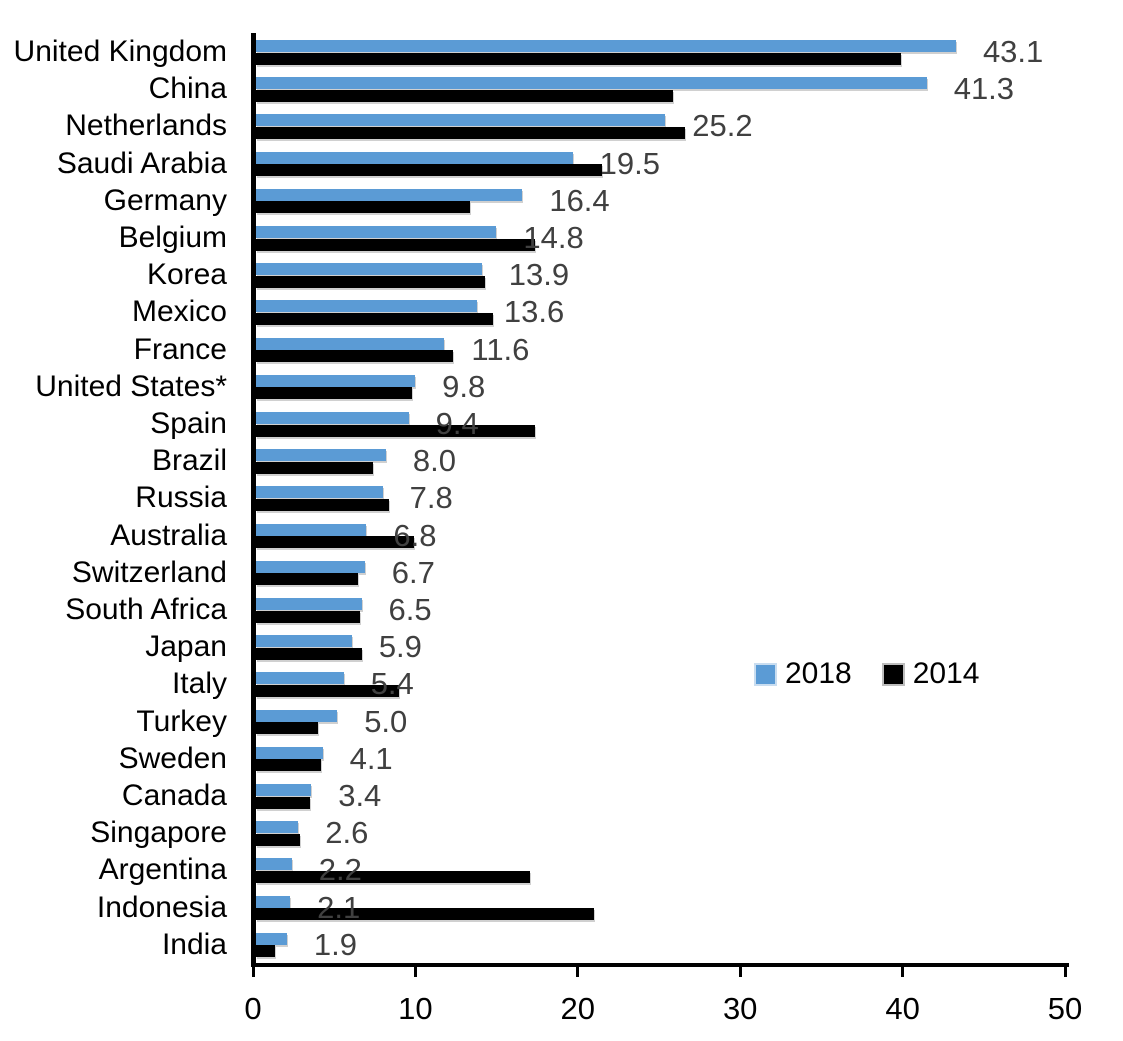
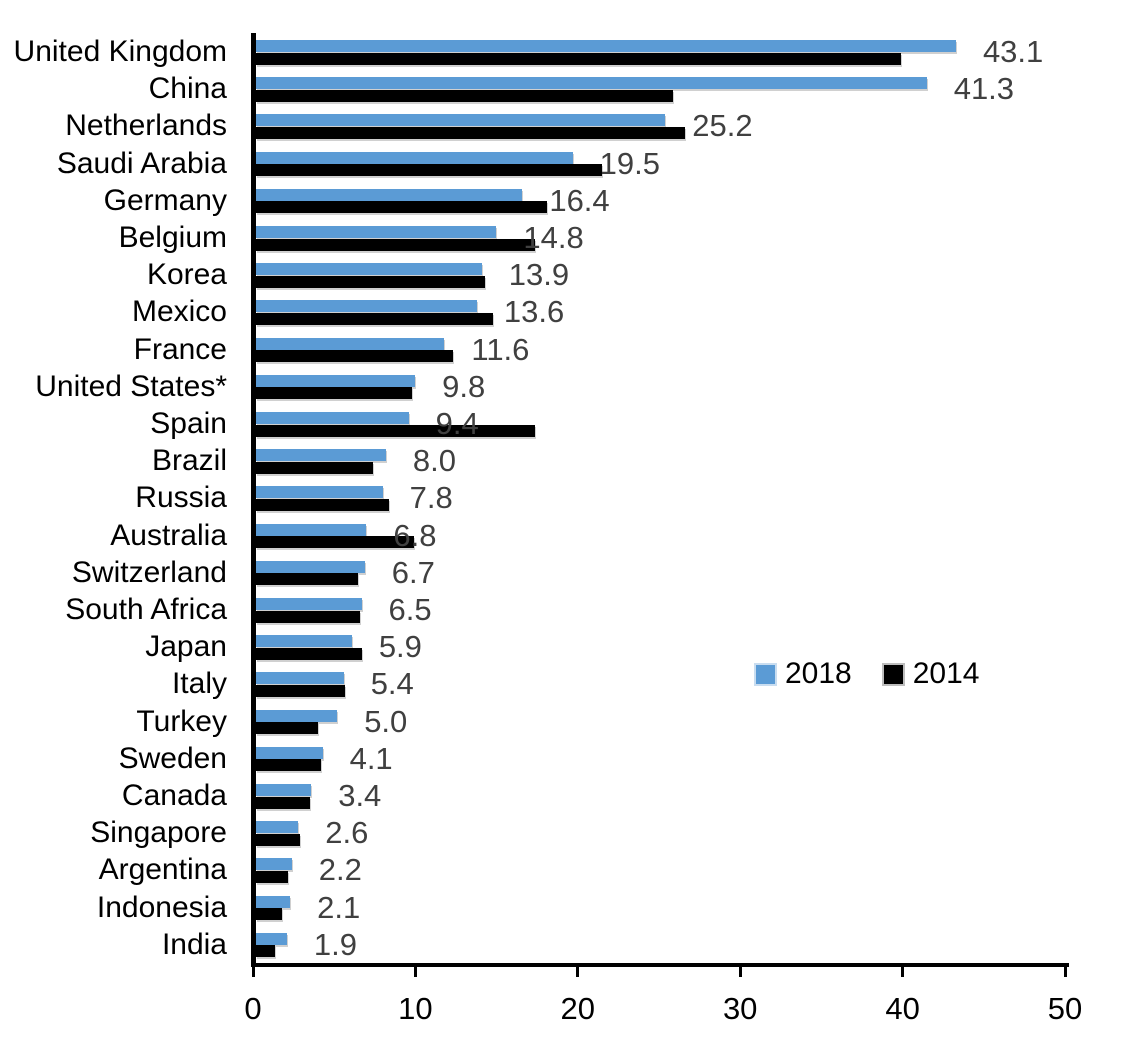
2014/Germany: 13.2 -> 17.9
2014/Italy: 8.8 -> 5.5
2014/Argentina: 16.9 -> 2.0
2014/Indonesia: 20.8 -> 1.6
